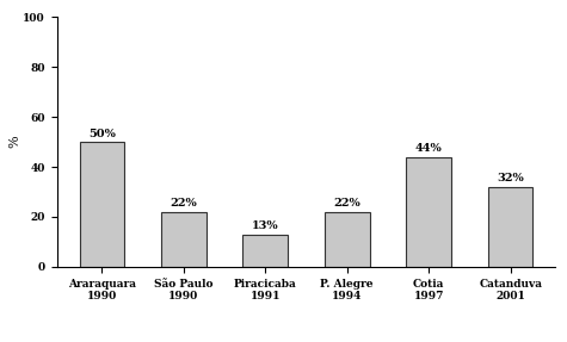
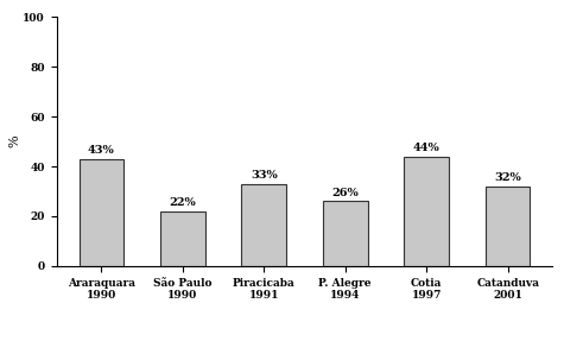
Araraquara 1990: 50% -> 43%
Piracicaba 1991: 13% -> 33%
P. Alegre 1994: 22% -> 26%
